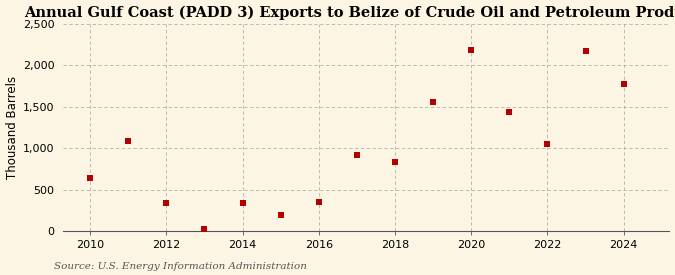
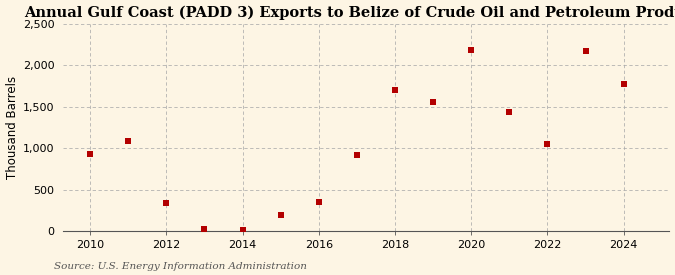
2010: 640 -> 930
2014: 340 -> 20
2018: 840 -> 1,700
